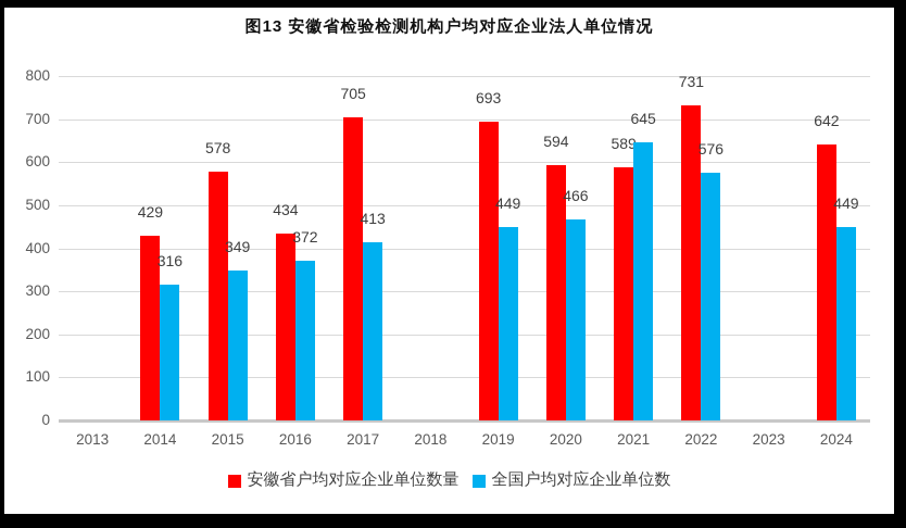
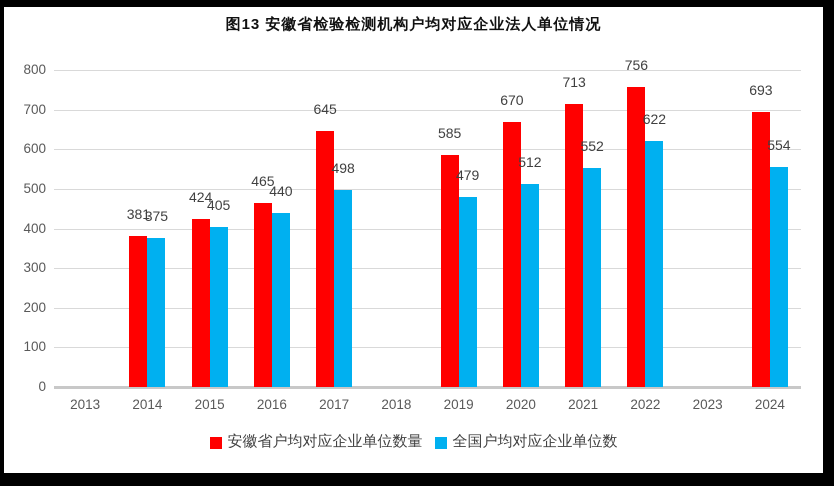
安徽省户均对应企业单位数量/2014: 429 -> 381
全国户均对应企业单位数/2014: 316 -> 375
安徽省户均对应企业单位数量/2015: 578 -> 424
全国户均对应企业单位数/2015: 349 -> 405
安徽省户均对应企业单位数量/2016: 434 -> 465
全国户均对应企业单位数/2016: 372 -> 440
安徽省户均对应企业单位数量/2017: 705 -> 645
全国户均对应企业单位数/2017: 413 -> 498
安徽省户均对应企业单位数量/2019: 693 -> 585
全国户均对应企业单位数/2019: 449 -> 479
安徽省户均对应企业单位数量/2020: 594 -> 670
全国户均对应企业单位数/2020: 466 -> 512
安徽省户均对应企业单位数量/2021: 589 -> 713
全国户均对应企业单位数/2021: 645 -> 552
安徽省户均对应企业单位数量/2022: 731 -> 756
全国户均对应企业单位数/2022: 576 -> 622
安徽省户均对应企业单位数量/2024: 642 -> 693
全国户均对应企业单位数/2024: 449 -> 554
